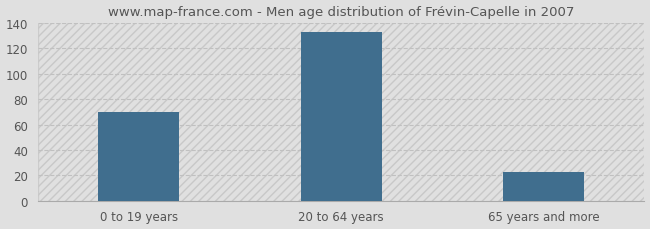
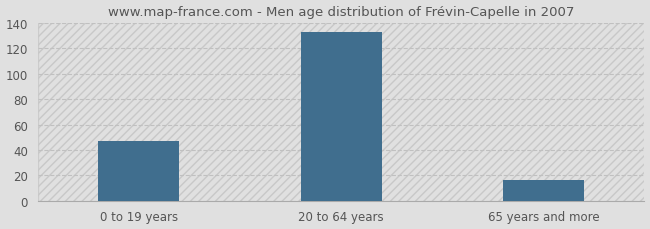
0 to 19 years: 70 -> 47
65 years and more: 23 -> 16
